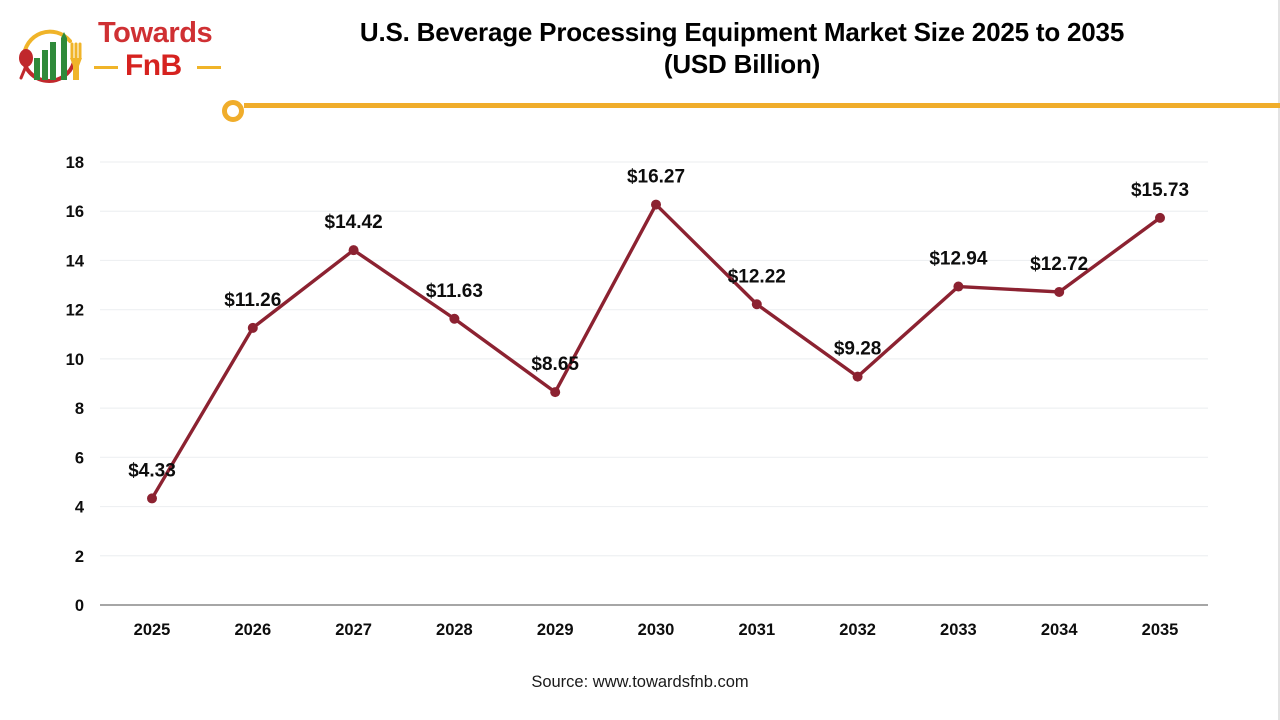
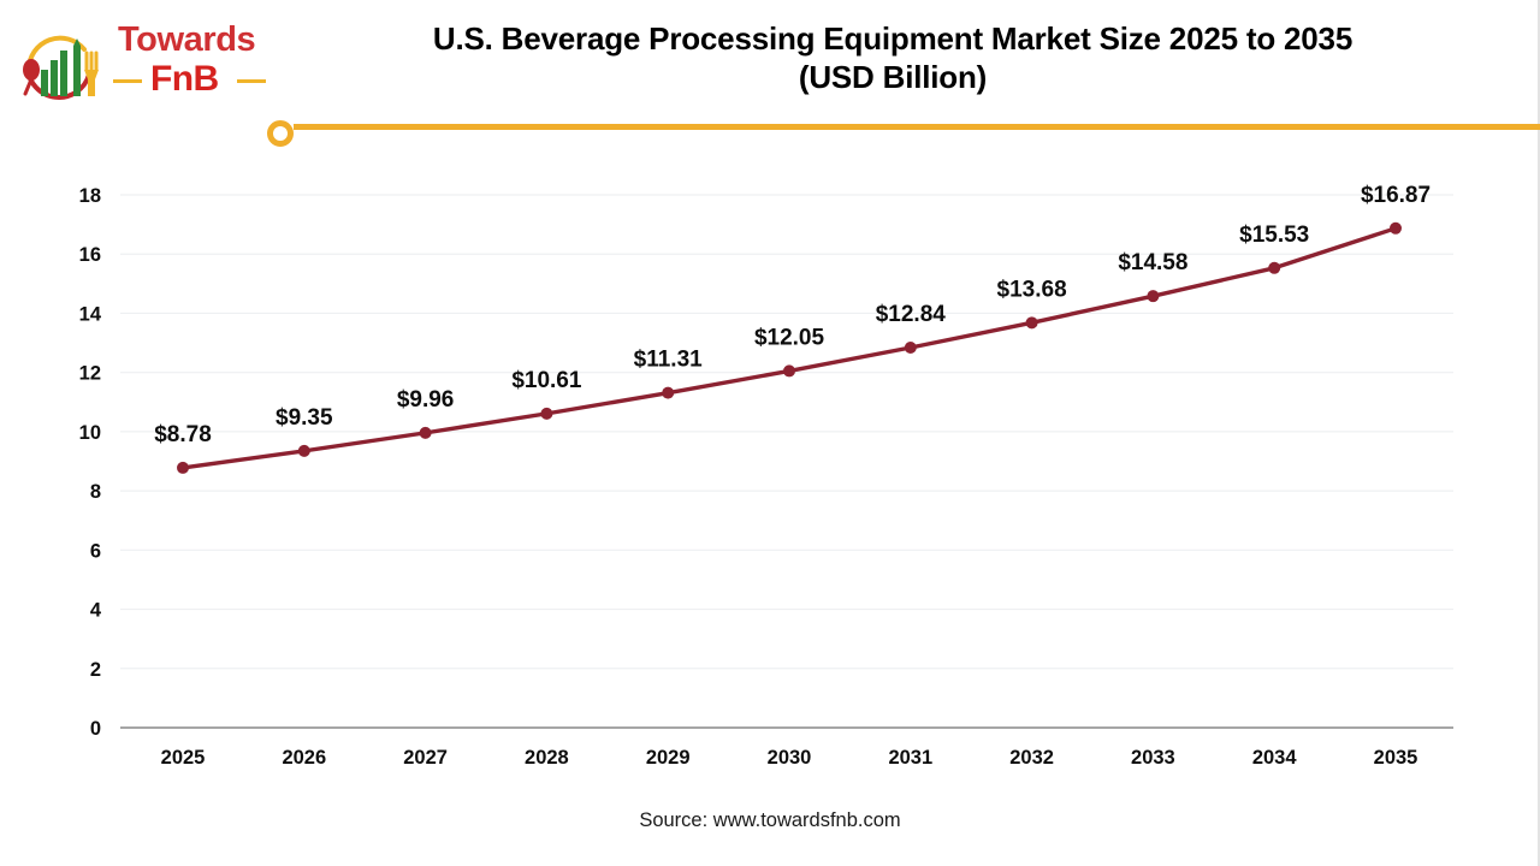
2025: $4.33 -> $8.78
2026: $11.26 -> $9.35
2027: $14.42 -> $9.96
2028: $11.63 -> $10.61
2029: $8.65 -> $11.31
2030: $16.27 -> $12.05
2031: $12.22 -> $12.84
2032: $9.28 -> $13.68
2033: $12.94 -> $14.58
2034: $12.72 -> $15.53
2035: $15.73 -> $16.87
